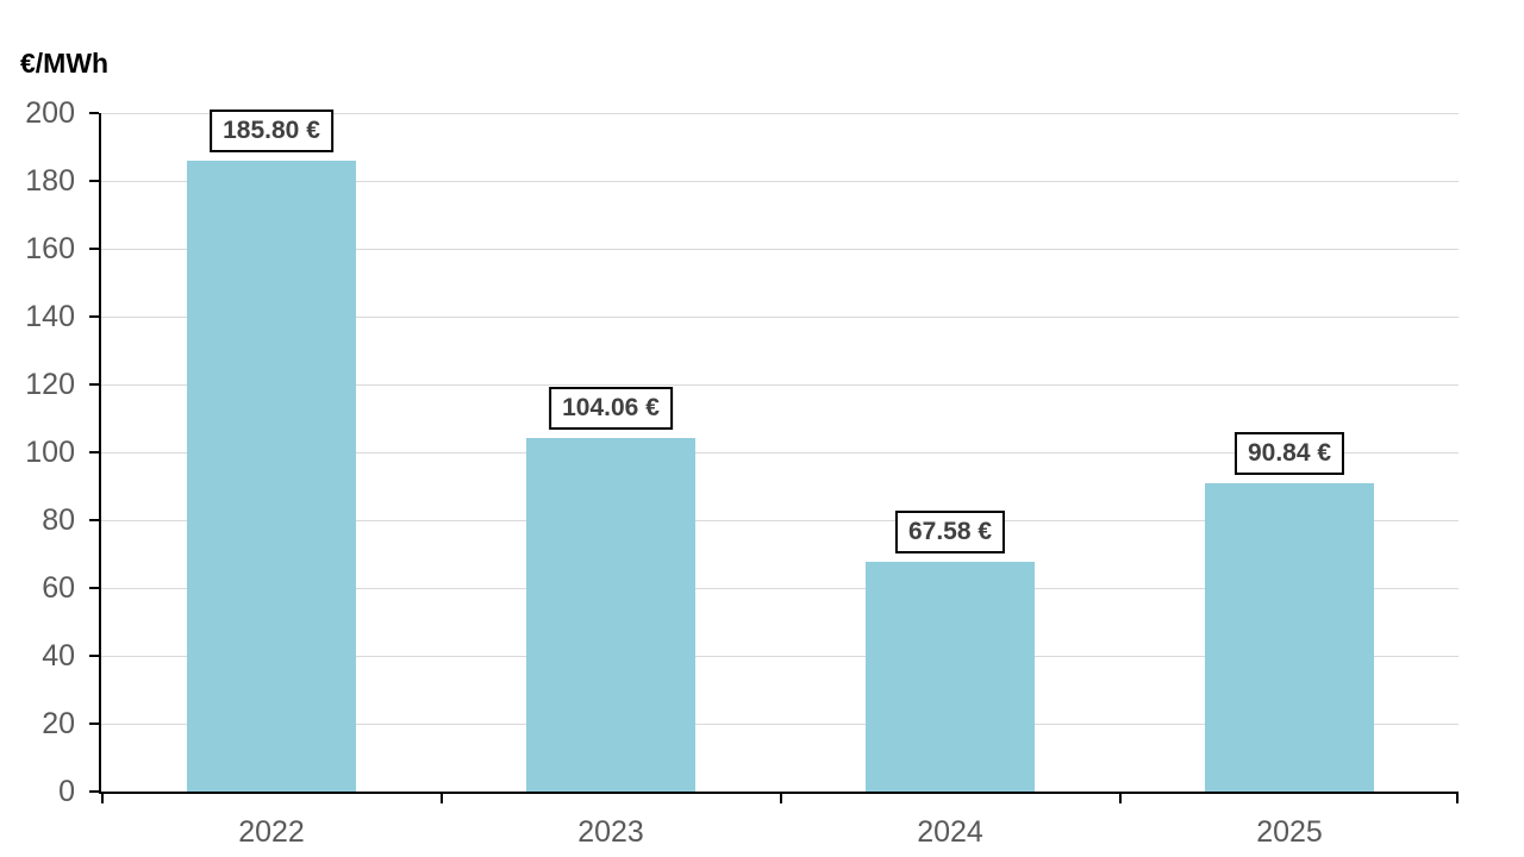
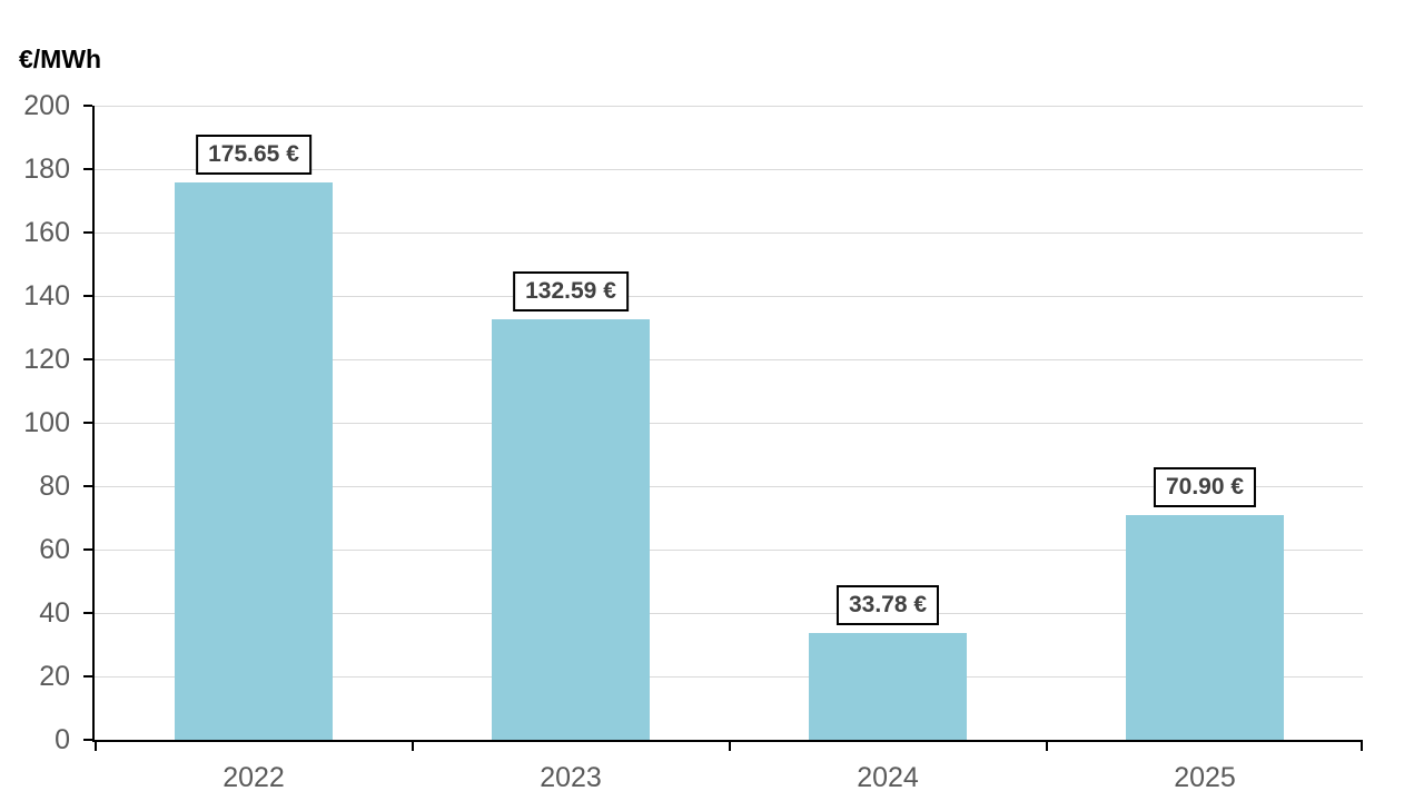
2022: 185.80 -> 175.65
2023: 104.06 -> 132.59
2024: 67.58 -> 33.78
2025: 90.84 -> 70.90
